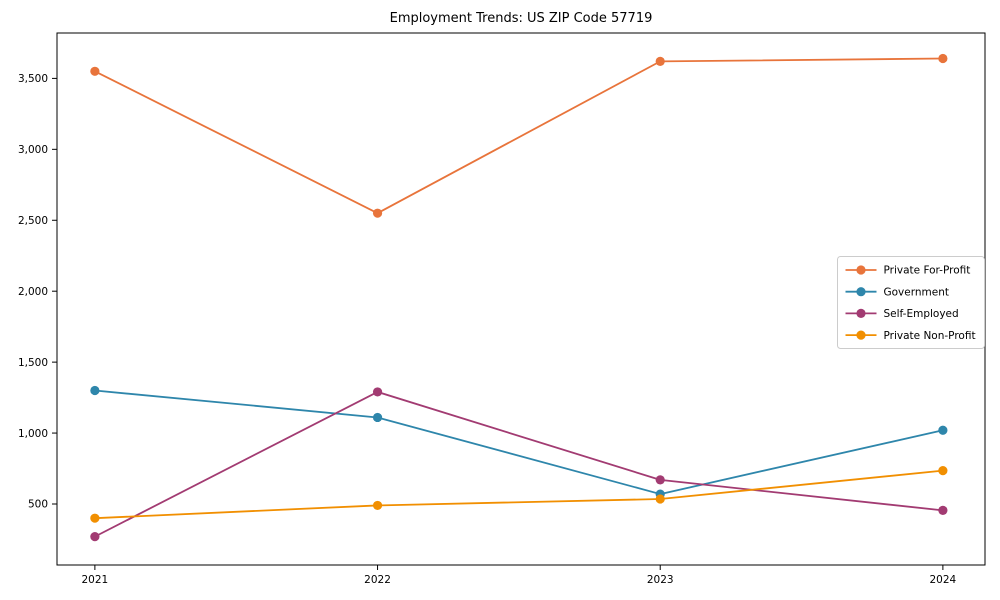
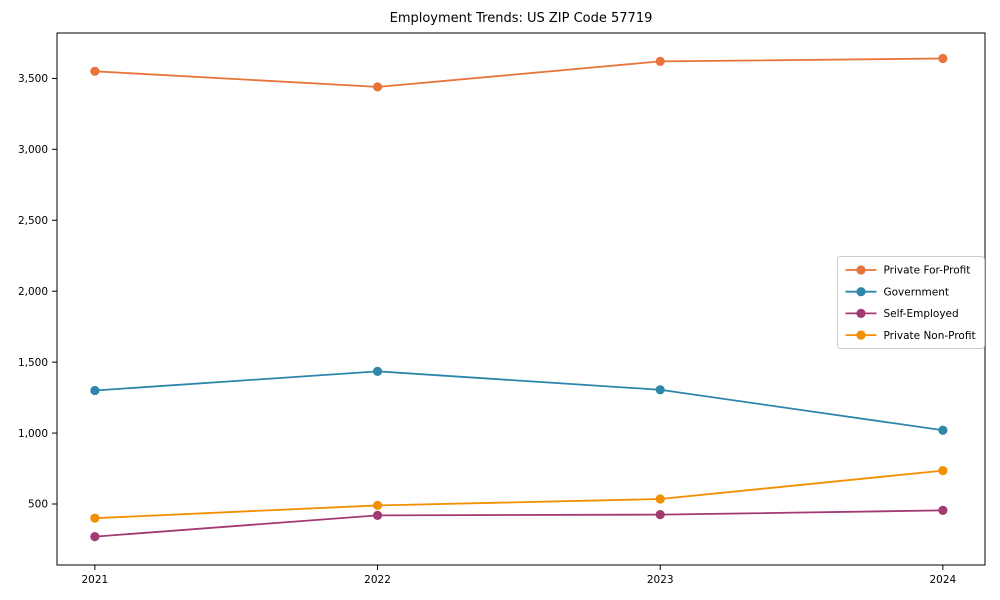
Private For-Profit/2022: 2550 -> 3440
Government/2022: 1110 -> 1440
Self-Employed/2022: 1290 -> 420
Government/2023: 570 -> 1300
Self-Employed/2023: 670 -> 420
